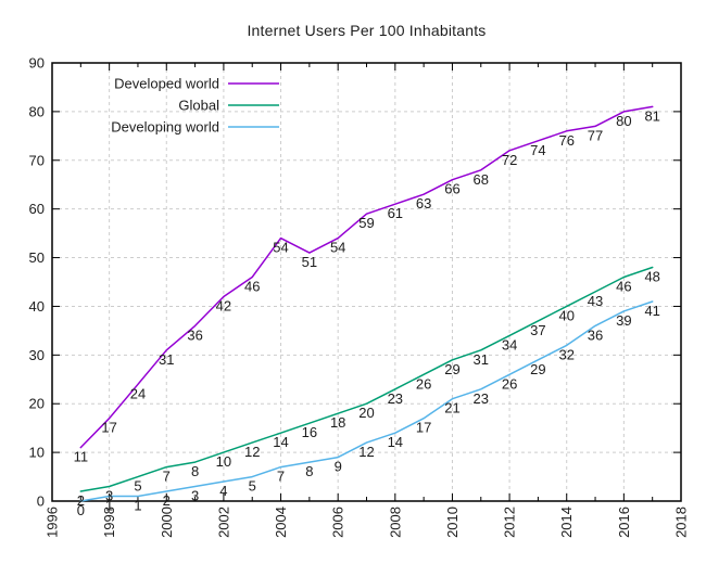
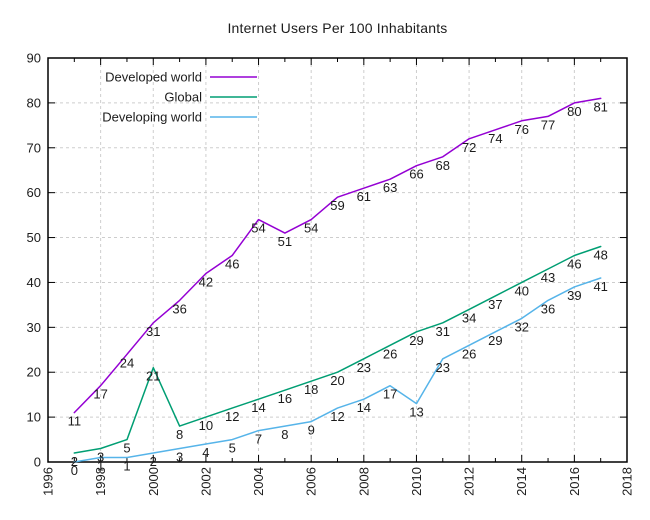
Global/2000: 7 -> 21
Developing world/2010: 21 -> 13
